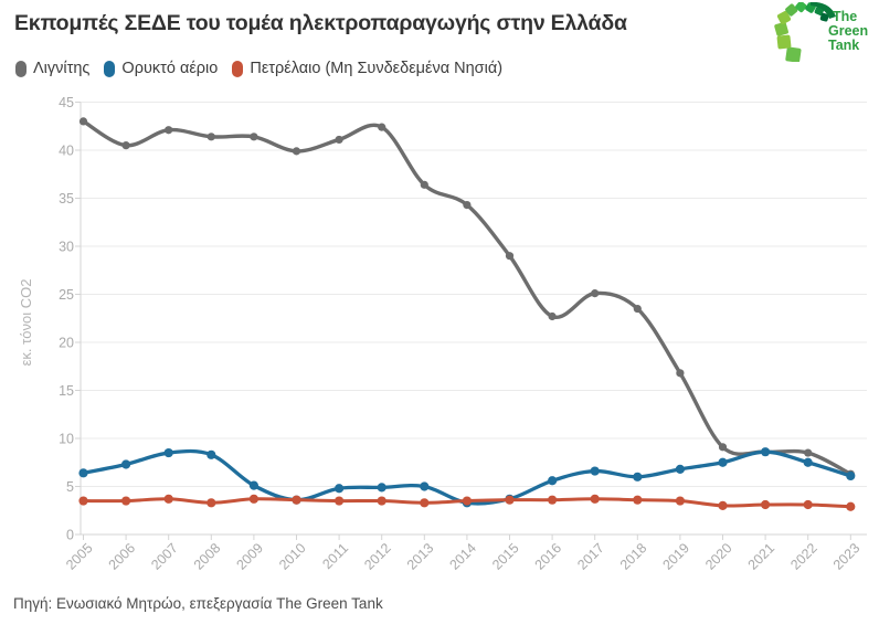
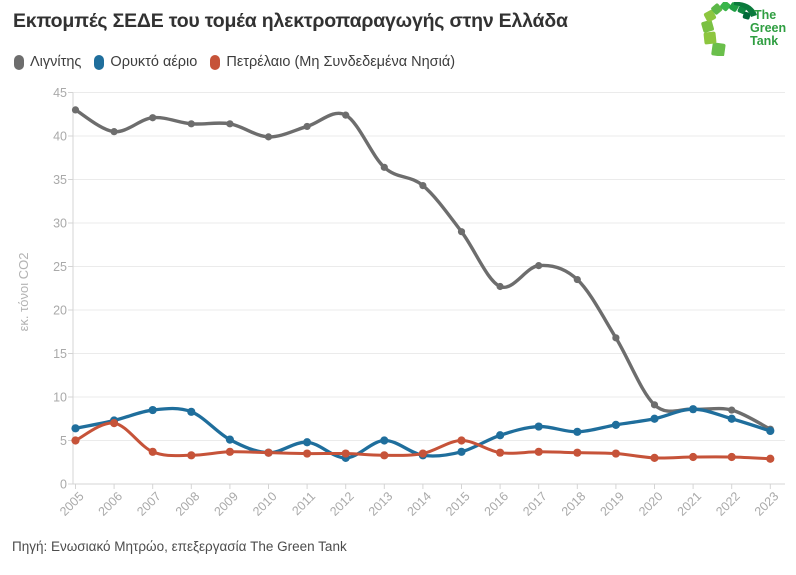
Πετρέλαιο (Μη Συνδεδεμένα Νησιά)/2005: 4 -> 5
Πετρέλαιο (Μη Συνδεδεμένα Νησιά)/2006: 4 -> 7
Ορυκτό αέριο/2012: 5 -> 3
Πετρέλαιο (Μη Συνδεδεμένα Νησιά)/2015: 4 -> 5
